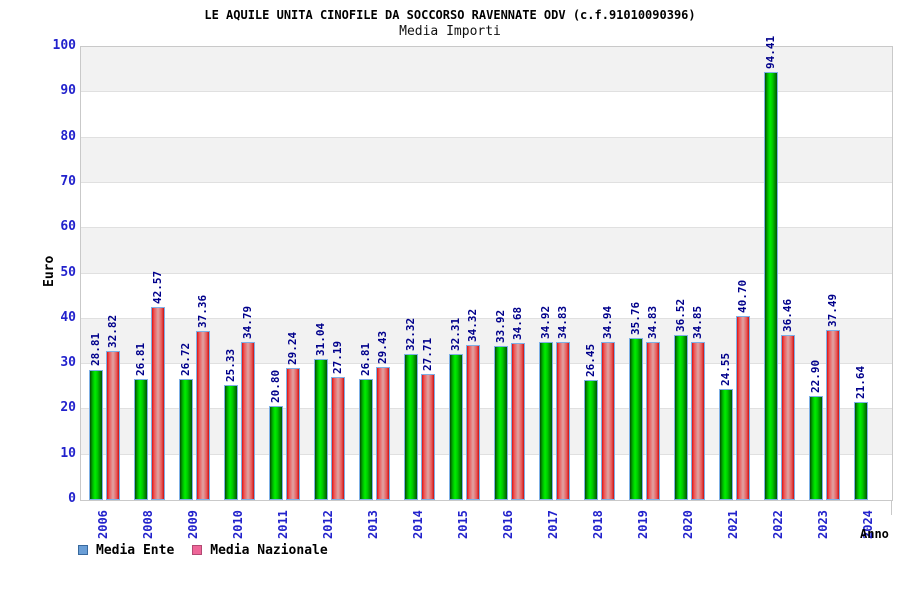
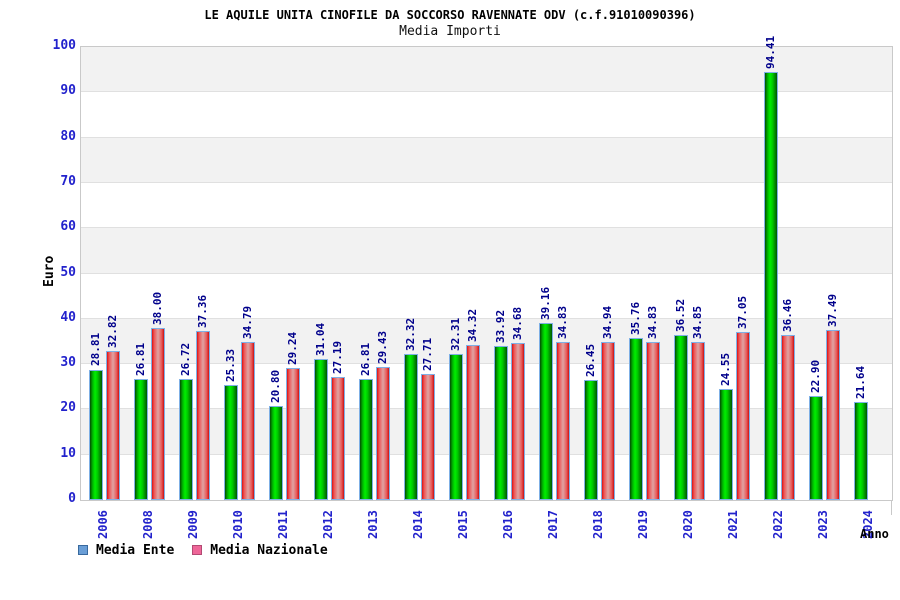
Media Nazionale/2008: 42.57 -> 38.00
Media Ente/2017: 34.92 -> 39.16
Media Nazionale/2021: 40.70 -> 37.05
